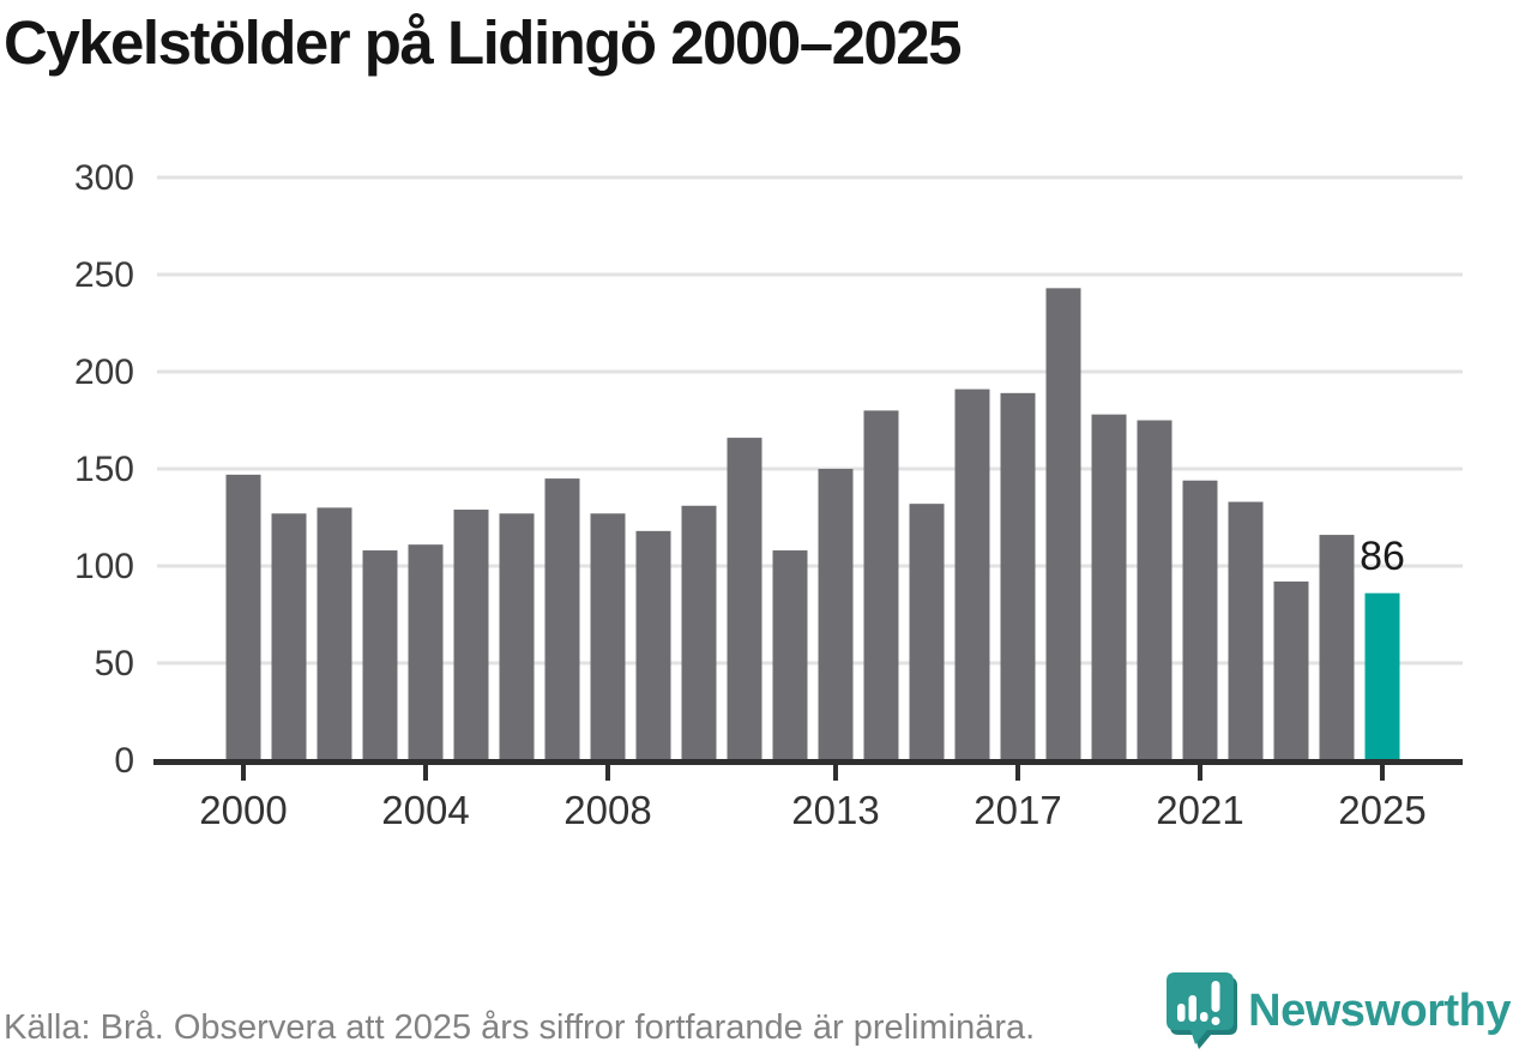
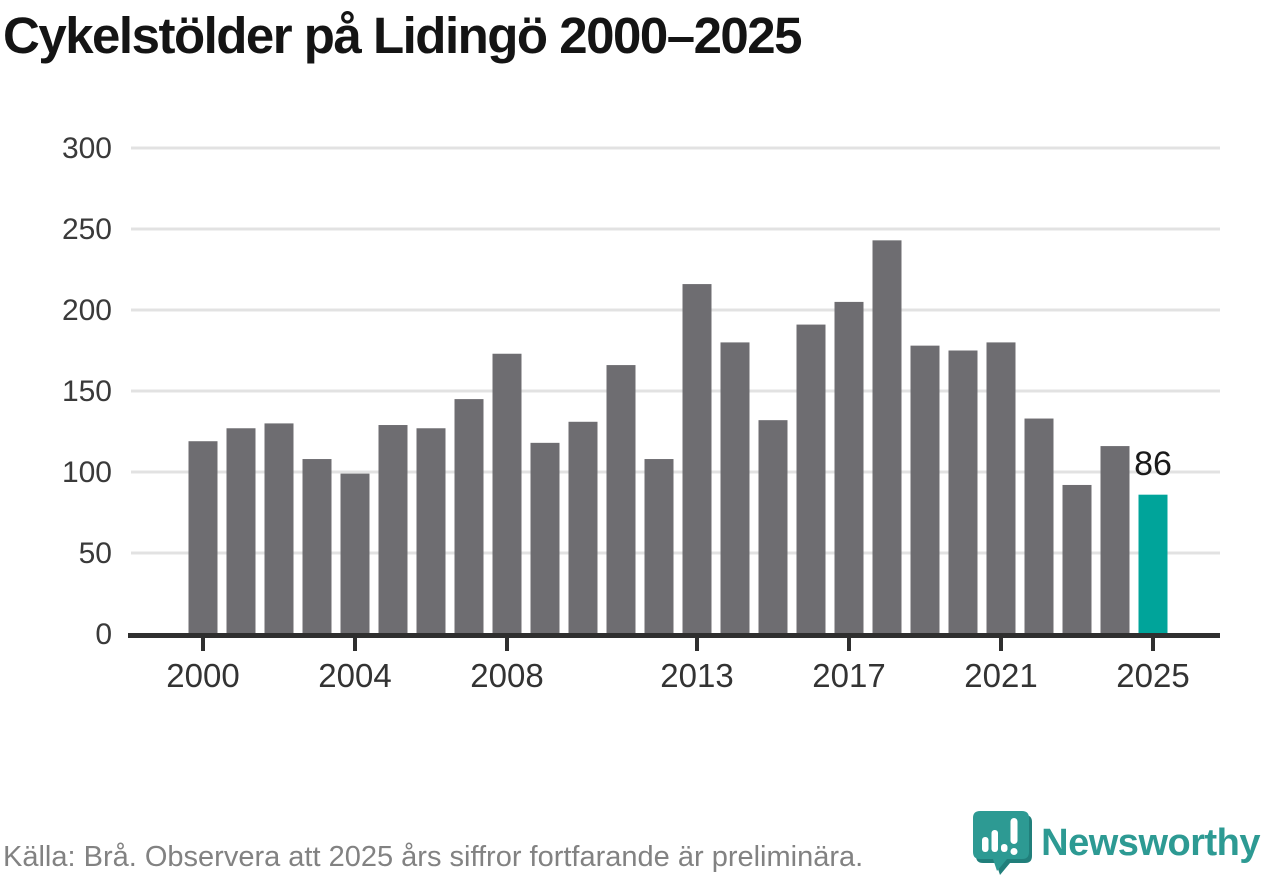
2000: 147 -> 119
2004: 111 -> 99
2008: 127 -> 173
2013: 150 -> 216
2017: 189 -> 205
2021: 144 -> 180
